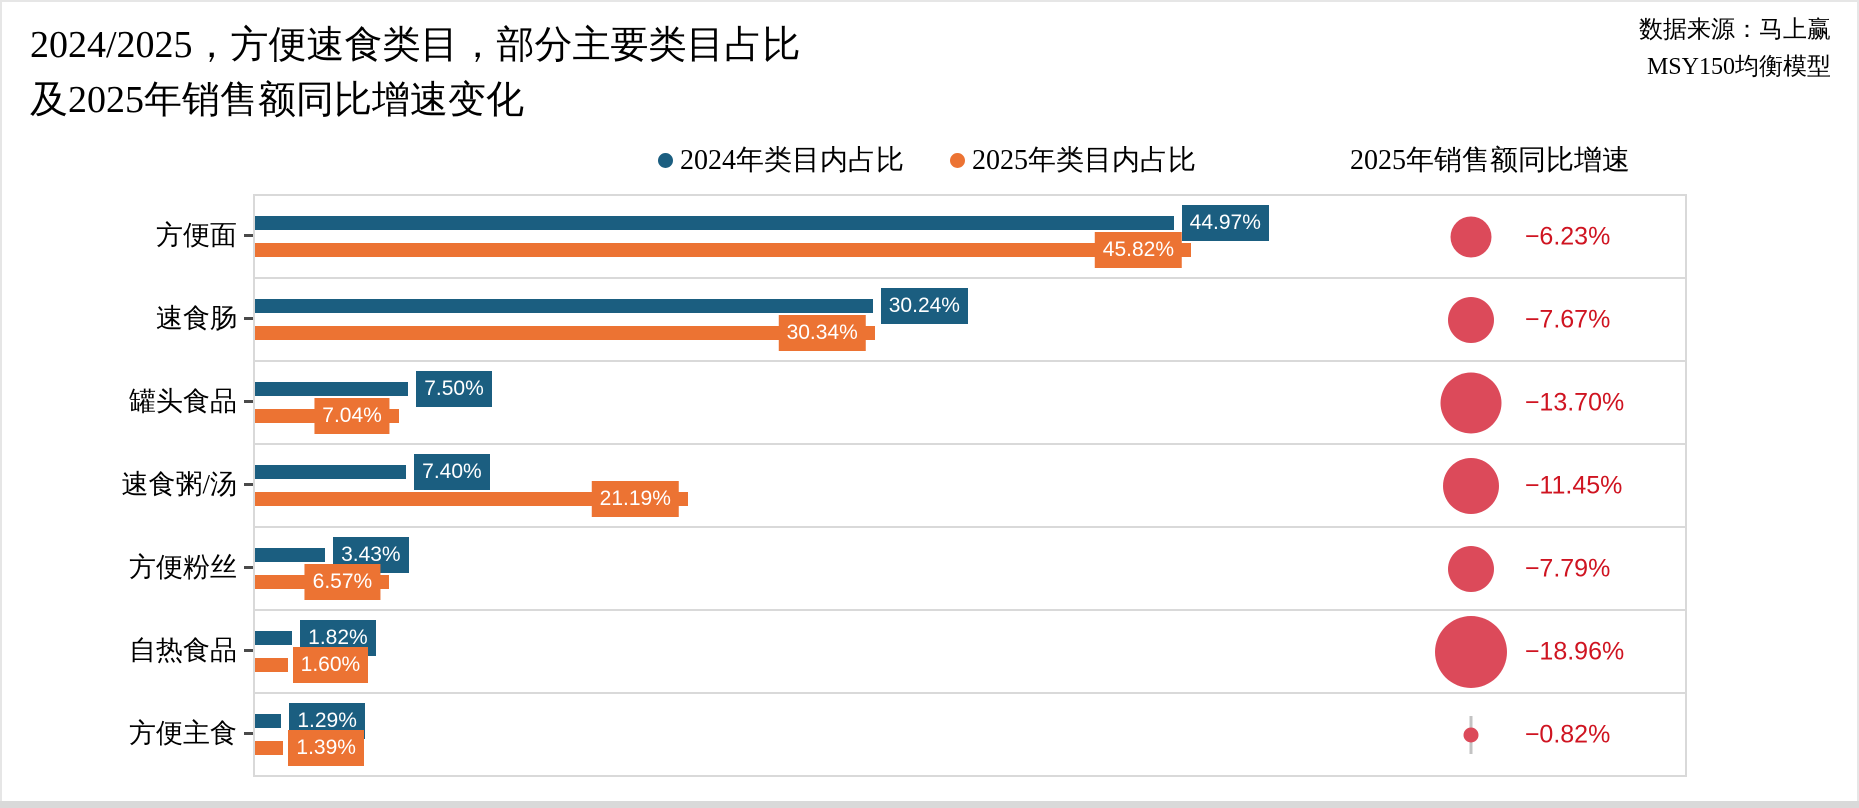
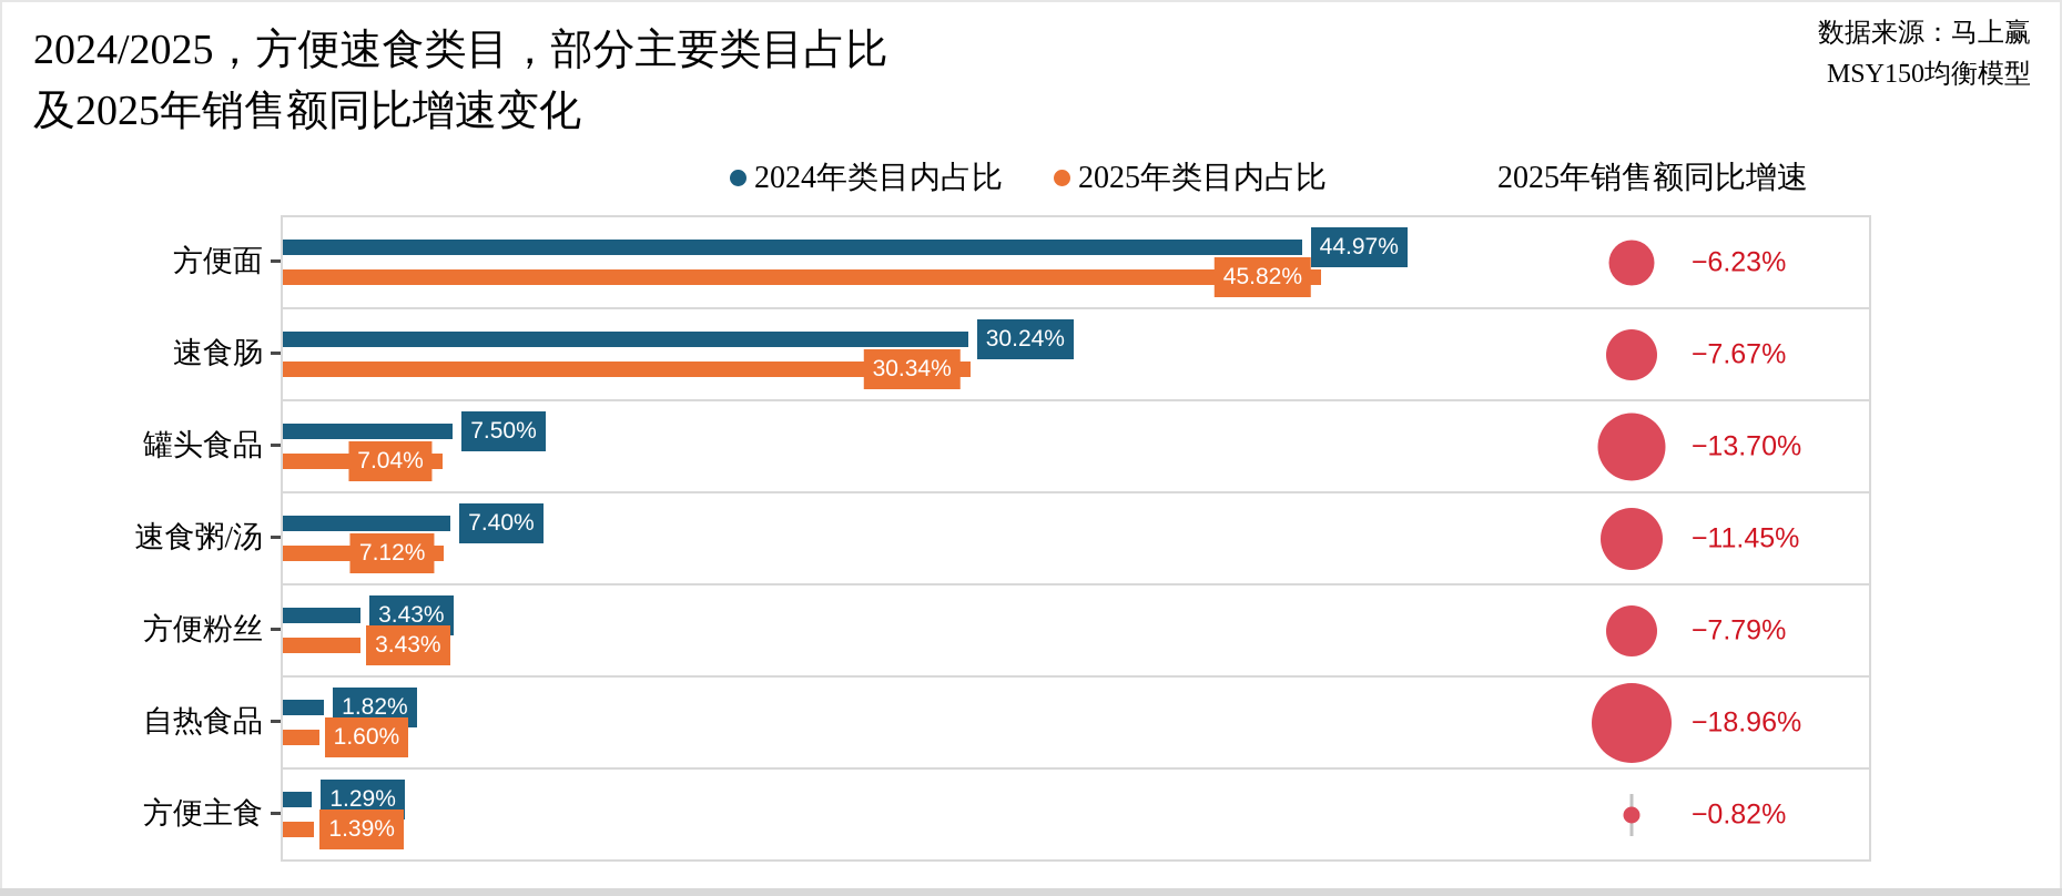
2025年类目内占比/速食粥/汤: 21.19% -> 7.12%
2025年类目内占比/方便粉丝: 6.57% -> 3.43%
